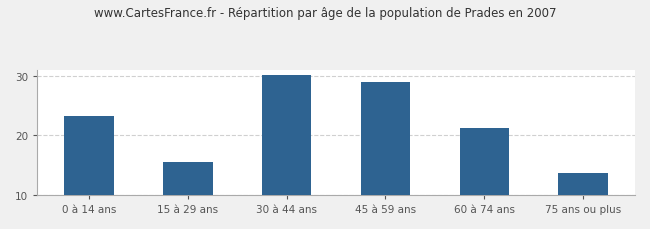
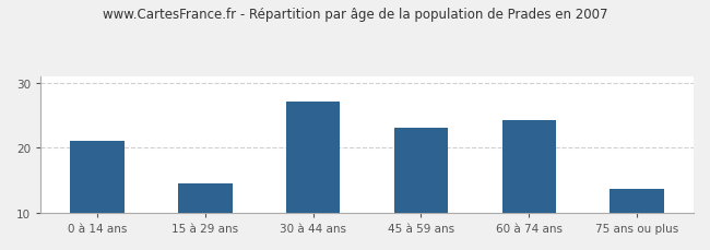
0 à 14 ans: 23.2 -> 21.0
15 à 29 ans: 15.6 -> 14.6
30 à 44 ans: 30.1 -> 27.0
45 à 59 ans: 29.0 -> 23.0
60 à 74 ans: 21.2 -> 24.2
